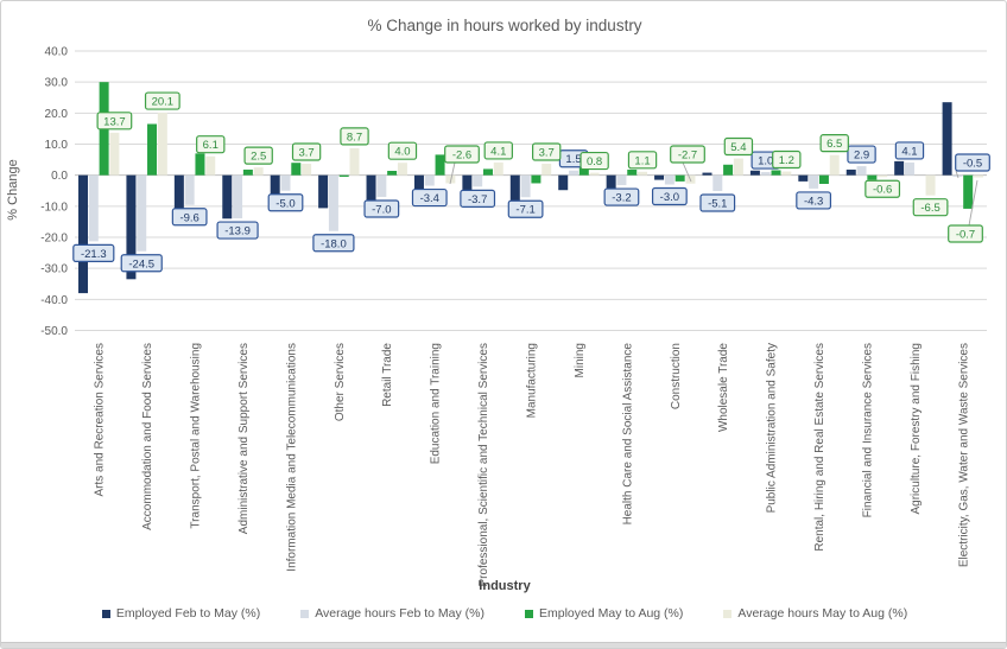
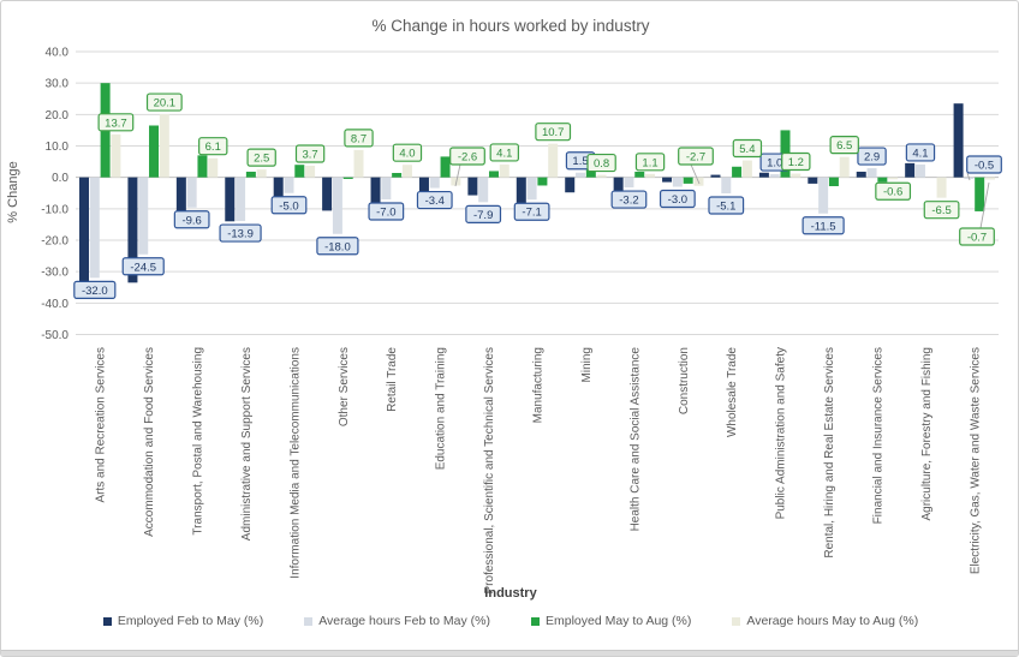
Average hours Feb to May (%)/Arts and Recreation Services: -21.3 -> -32.0
Average hours Feb to May (%)/Professional, Scientific and Technical Services: -3.7 -> -7.9
Average hours May to Aug (%)/Manufacturing: 3.7 -> 10.7
Employed May to Aug (%)/Public Administration and Safety: 2 -> 15
Average hours Feb to May (%)/Rental, Hiring and Real Estate Services: -4.3 -> -11.5
